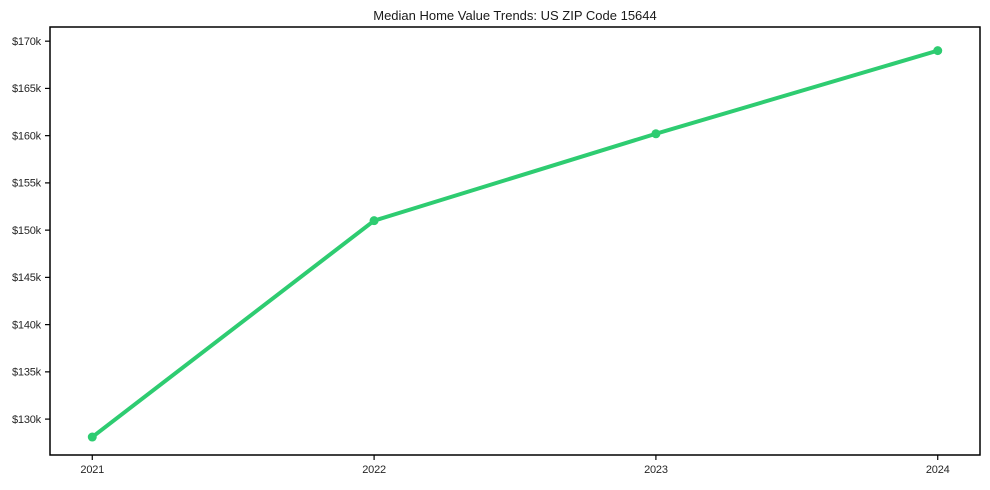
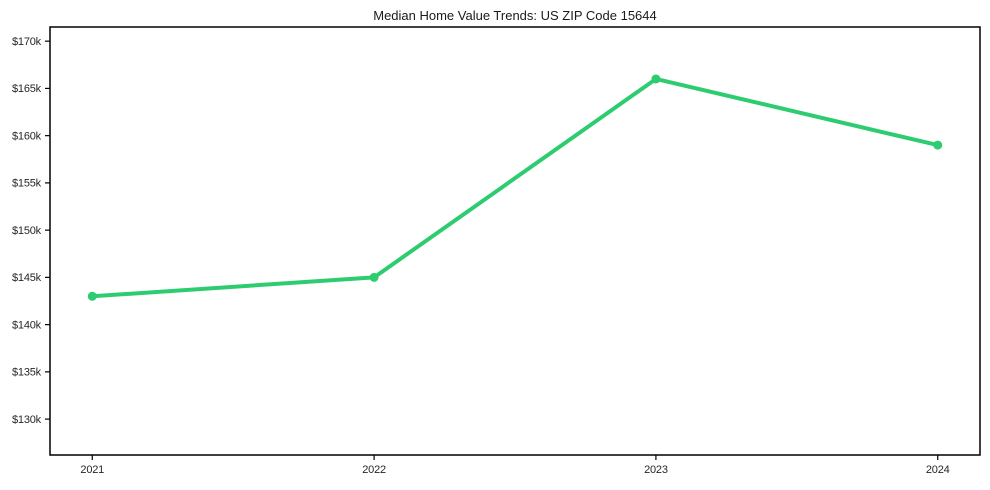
2021: $128k -> $143k
2022: $151k -> $145k
2023: $160k -> $166k
2024: $169k -> $159k
